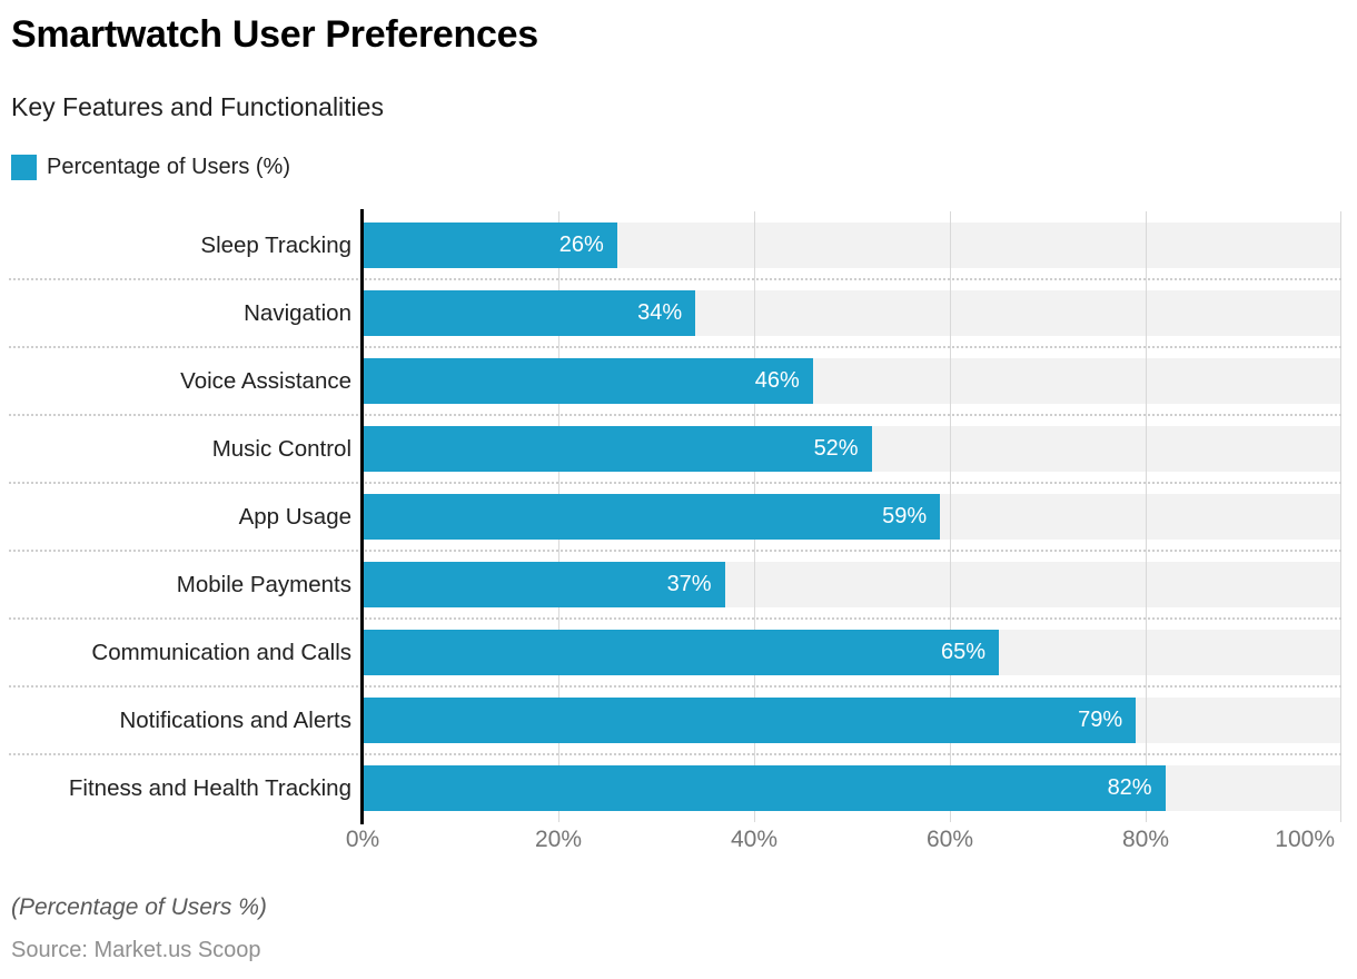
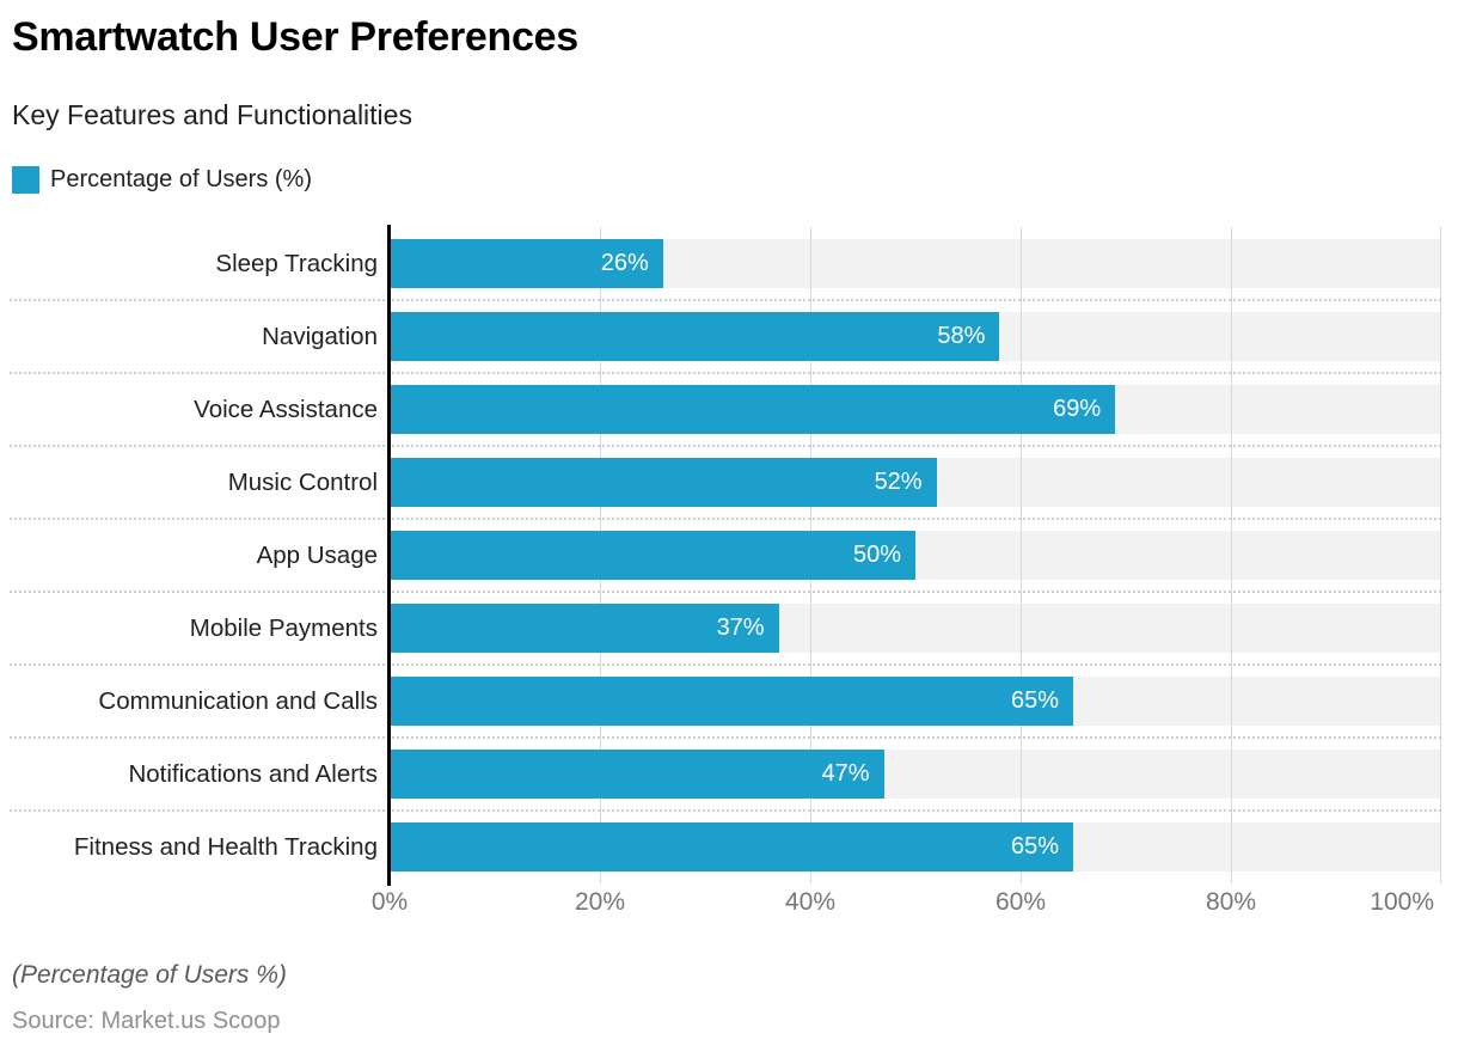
Navigation: 34% -> 58%
Voice Assistance: 46% -> 69%
App Usage: 59% -> 50%
Notifications and Alerts: 79% -> 47%
Fitness and Health Tracking: 82% -> 65%
